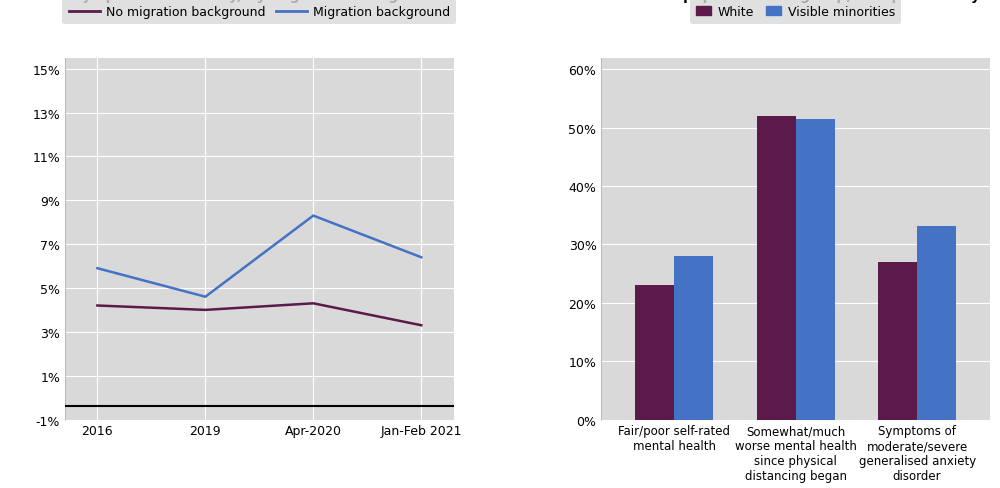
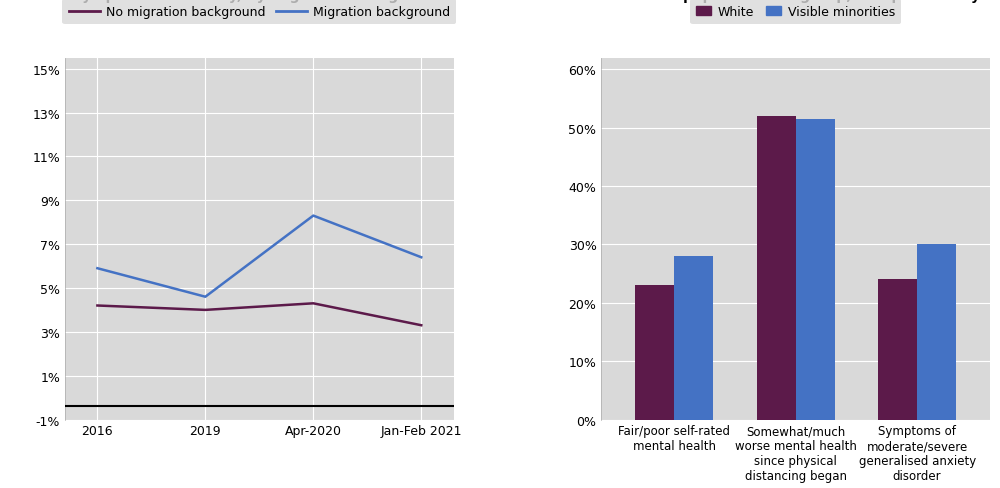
White/Symptoms of moderate/severe generalised anxiety disorder: 27% -> 24%
Visible minorities/Symptoms of moderate/severe generalised anxiety disorder: 33.2% -> 30.0%
